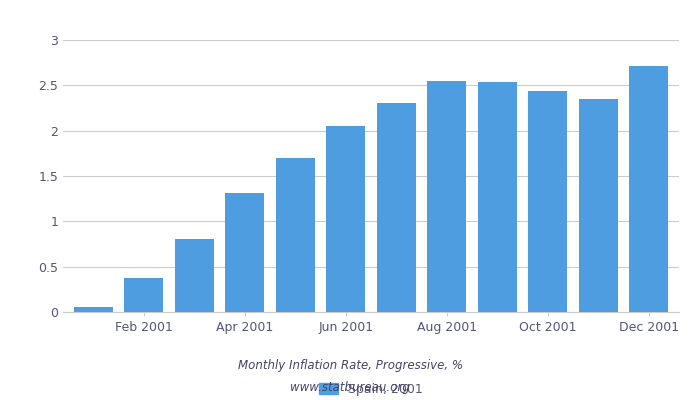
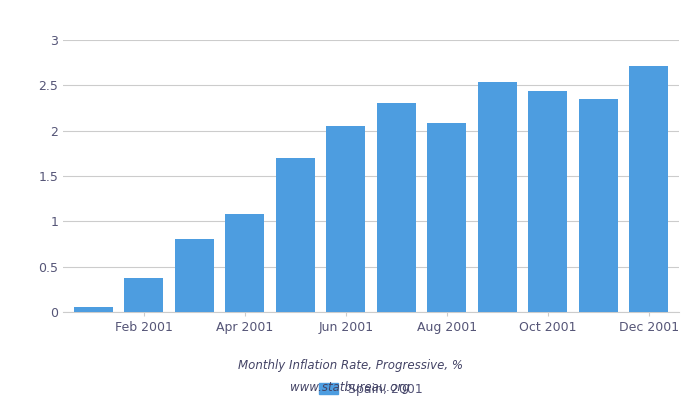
Apr 2001: 1.31 -> 1.08
Aug 2001: 2.55 -> 2.08
